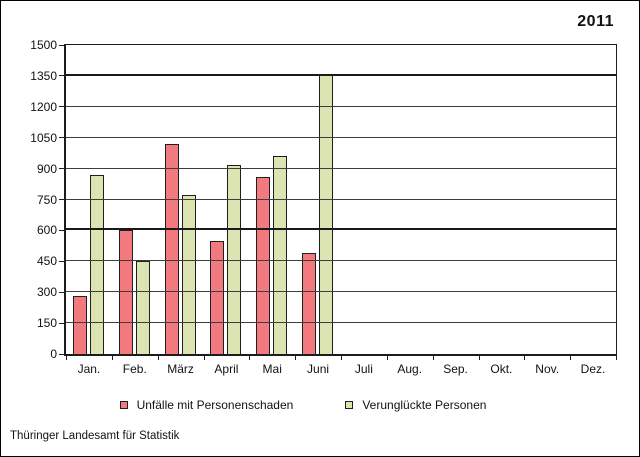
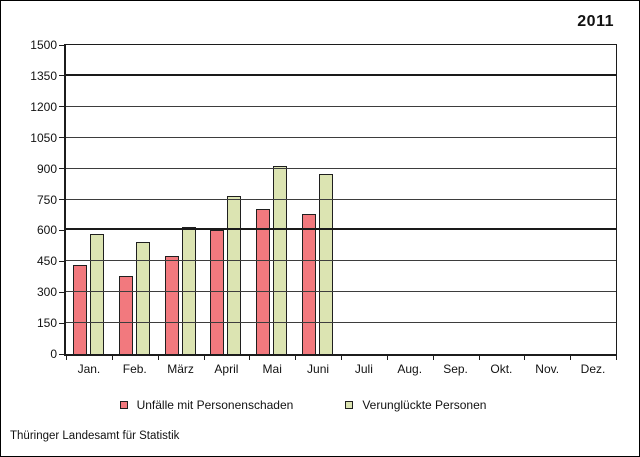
Unfälle mit Personenschaden/Jan.: 280 -> 430
Verunglückte Personen/Jan.: 870 -> 580
Unfälle mit Personenschaden/Feb.: 600 -> 380
Verunglückte Personen/Feb.: 450 -> 540
Unfälle mit Personenschaden/März: 1020 -> 480
Verunglückte Personen/März: 770 -> 620
Unfälle mit Personenschaden/April: 550 -> 600
Verunglückte Personen/April: 920 -> 760
Unfälle mit Personenschaden/Mai: 860 -> 700
Verunglückte Personen/Mai: 960 -> 920
Unfälle mit Personenschaden/Juni: 490 -> 680
Verunglückte Personen/Juni: 1360 -> 880
